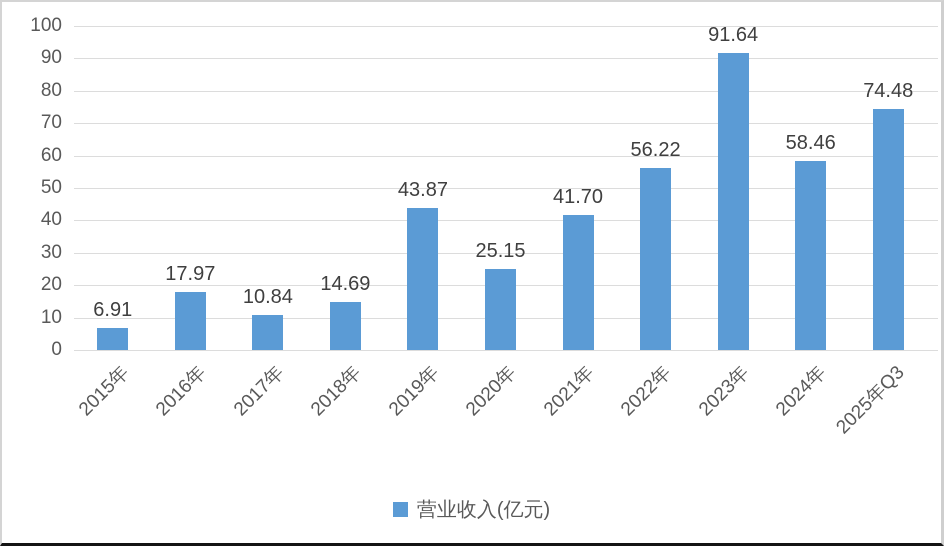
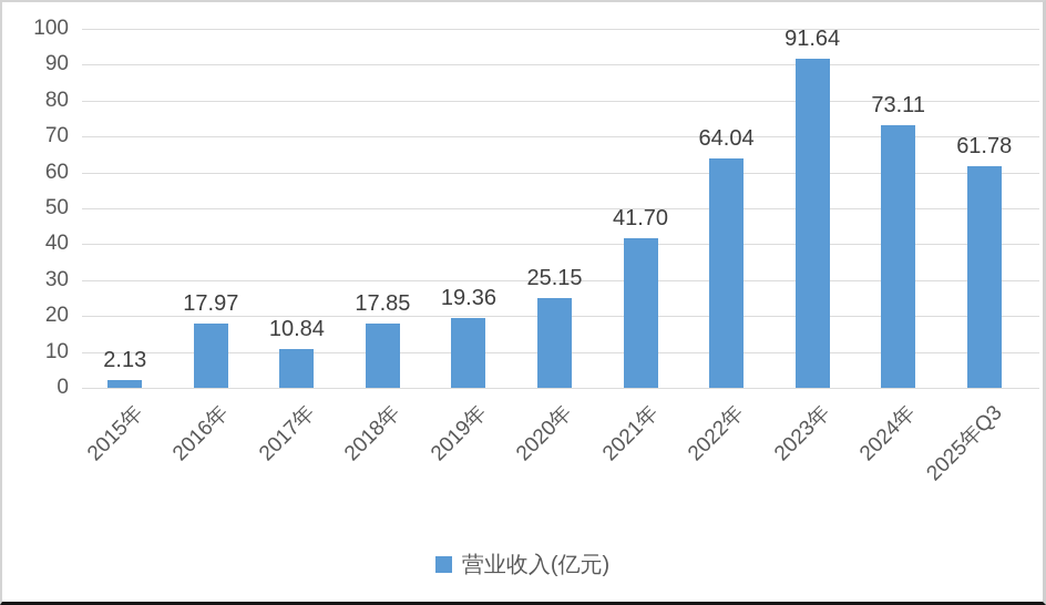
2015年: 6.91 -> 2.13
2018年: 14.69 -> 17.85
2019年: 43.87 -> 19.36
2022年: 56.22 -> 64.04
2024年: 58.46 -> 73.11
2025年Q3: 74.48 -> 61.78
